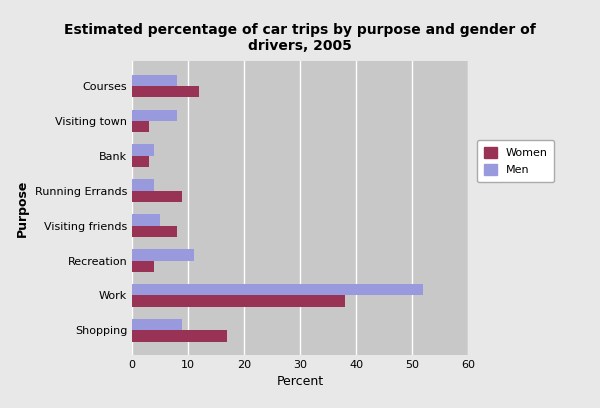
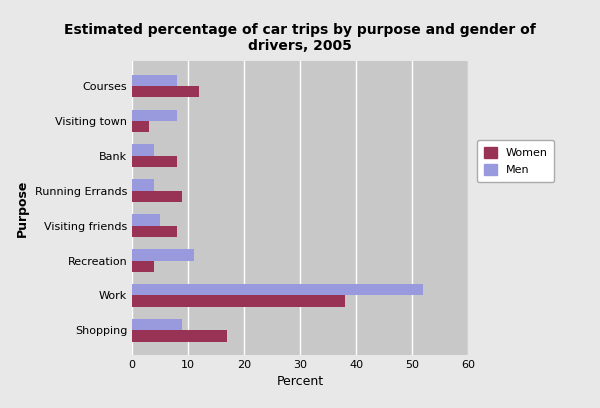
Women/Bank: 3 -> 8
